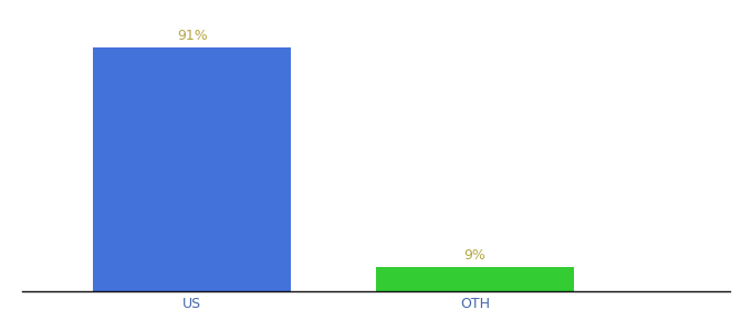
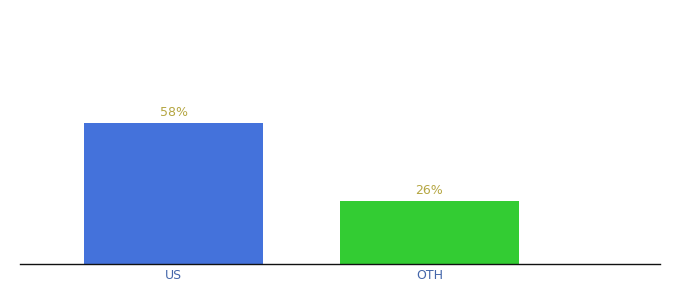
US: 91% -> 58%
OTH: 9% -> 26%
